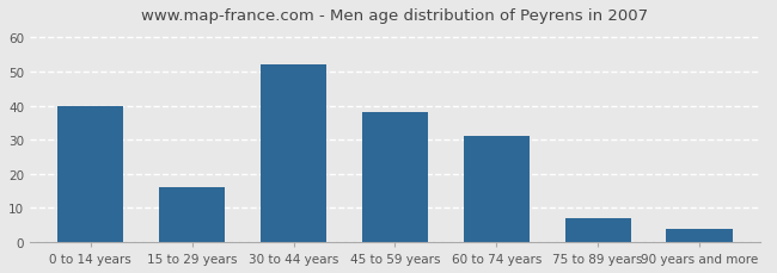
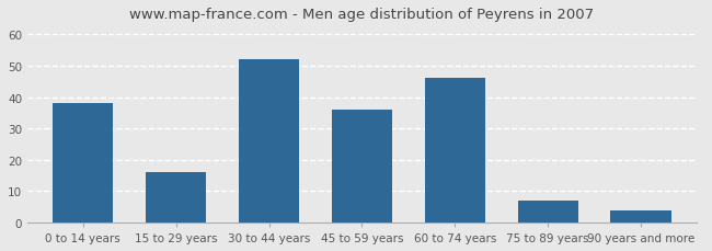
0 to 14 years: 40 -> 38
45 to 59 years: 38 -> 36
60 to 74 years: 31 -> 46
